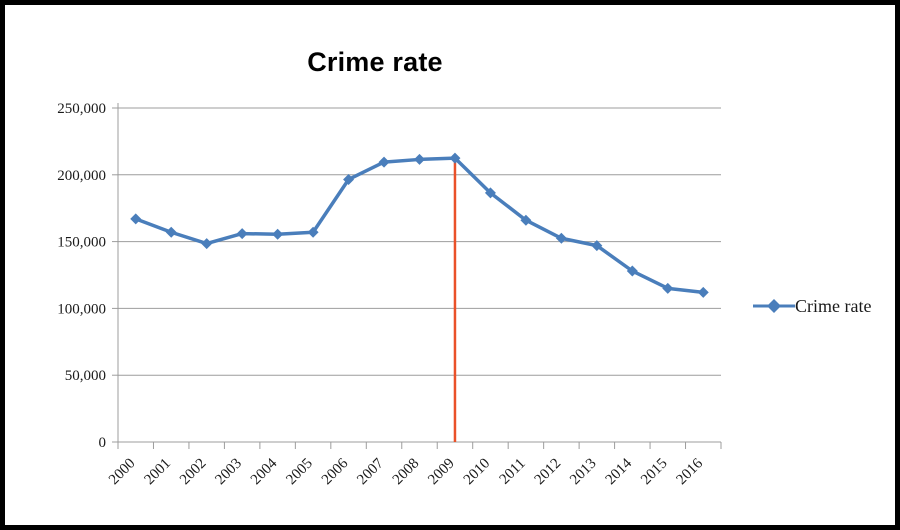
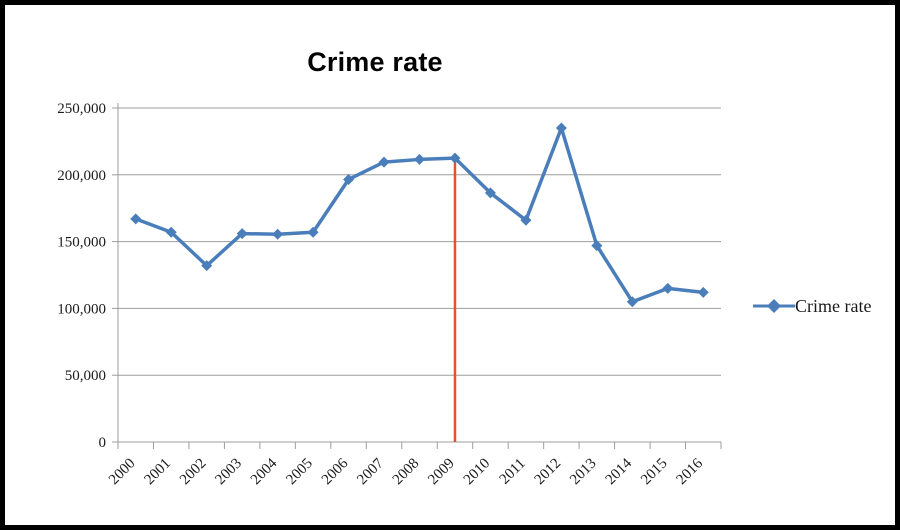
2002: 148000 -> 132000
2012: 152000 -> 235000
2014: 128000 -> 105000
